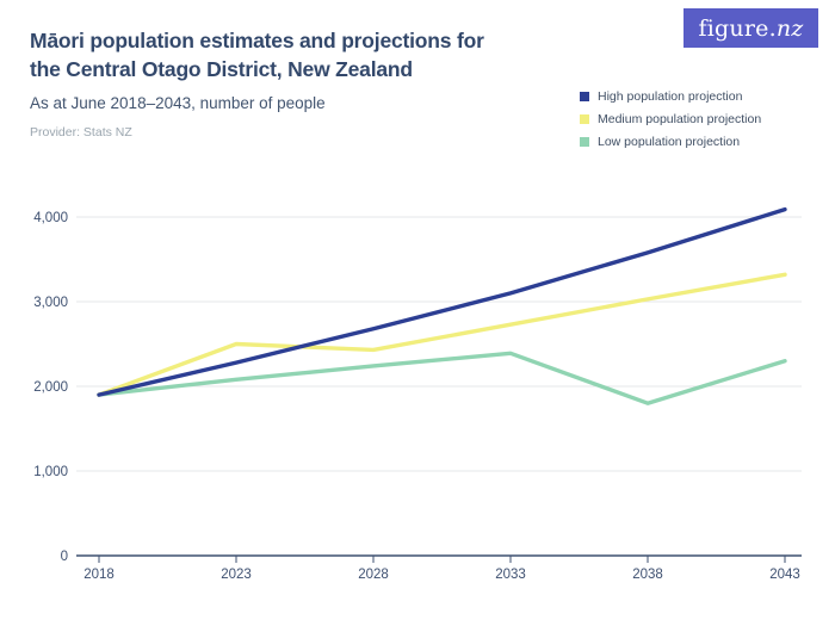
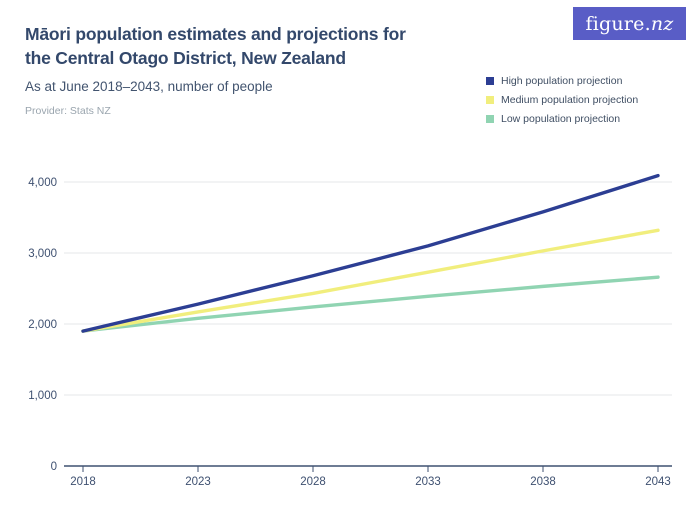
Medium population projection/2023: 2500 -> 2200
Low population projection/2038: 1800 -> 2500
Low population projection/2043: 2300 -> 2700
